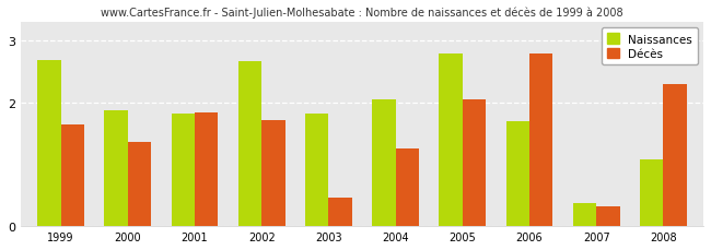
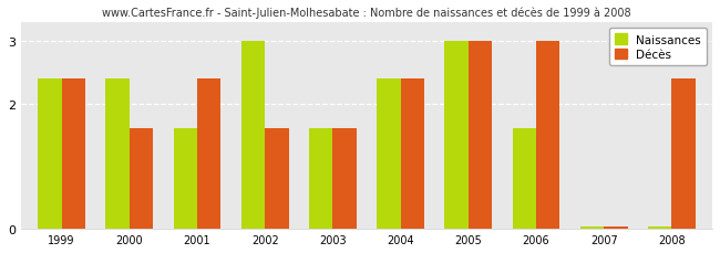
Naissances/1999: 2.68 -> 2.40
Décès/1999: 1.64 -> 2.40
Naissances/2000: 1.88 -> 2.40
Décès/2000: 1.36 -> 1.60
Naissances/2001: 1.82 -> 1.60
Décès/2001: 1.84 -> 2.40
Naissances/2002: 2.66 -> 3.00
Décès/2002: 1.72 -> 1.60
Naissances/2003: 1.82 -> 1.60
Décès/2003: 0.46 -> 1.60
Naissances/2004: 2.04 -> 2.40
Décès/2004: 1.26 -> 2.40
Naissances/2005: 2.78 -> 3.00
Décès/2005: 2.04 -> 3.00
Naissances/2006: 1.70 -> 1.60
Décès/2006: 2.78 -> 3.00
Naissances/2007: 0.38 -> 0.04
Décès/2007: 0.32 -> 0.04
Naissances/2008: 1.08 -> 0.04
Décès/2008: 2.30 -> 2.40
